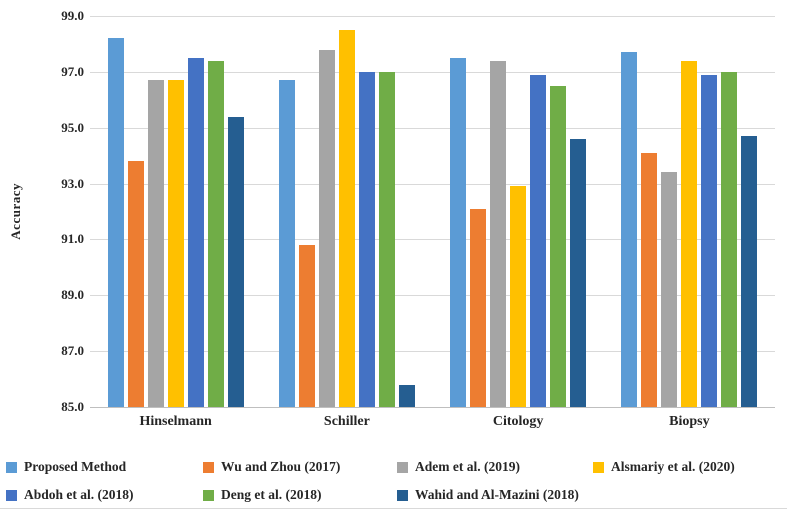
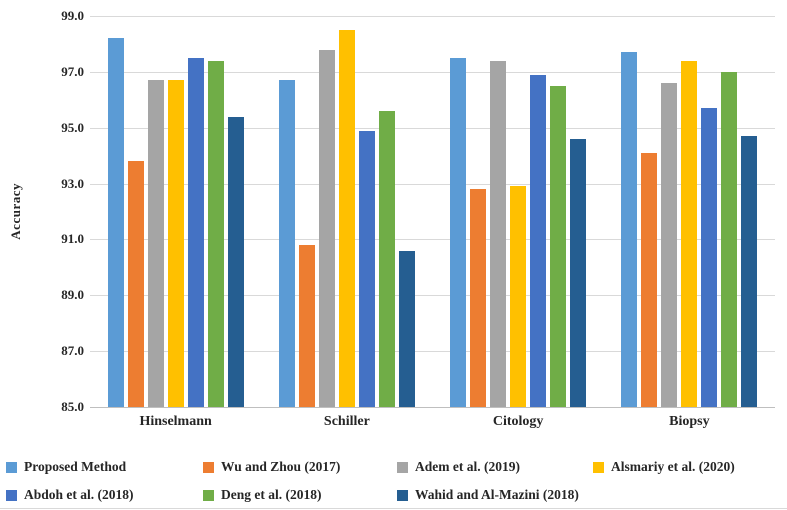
Abdoh et al. (2018)/Schiller: 97.0 -> 94.9
Deng et al. (2018)/Schiller: 97.0 -> 95.6
Wahid and Al-Mazini (2018)/Schiller: 85.8 -> 90.6
Wu and Zhou (2017)/Citology: 92.1 -> 92.8
Adem et al. (2019)/Biopsy: 93.4 -> 96.6
Abdoh et al. (2018)/Biopsy: 96.9 -> 95.7
